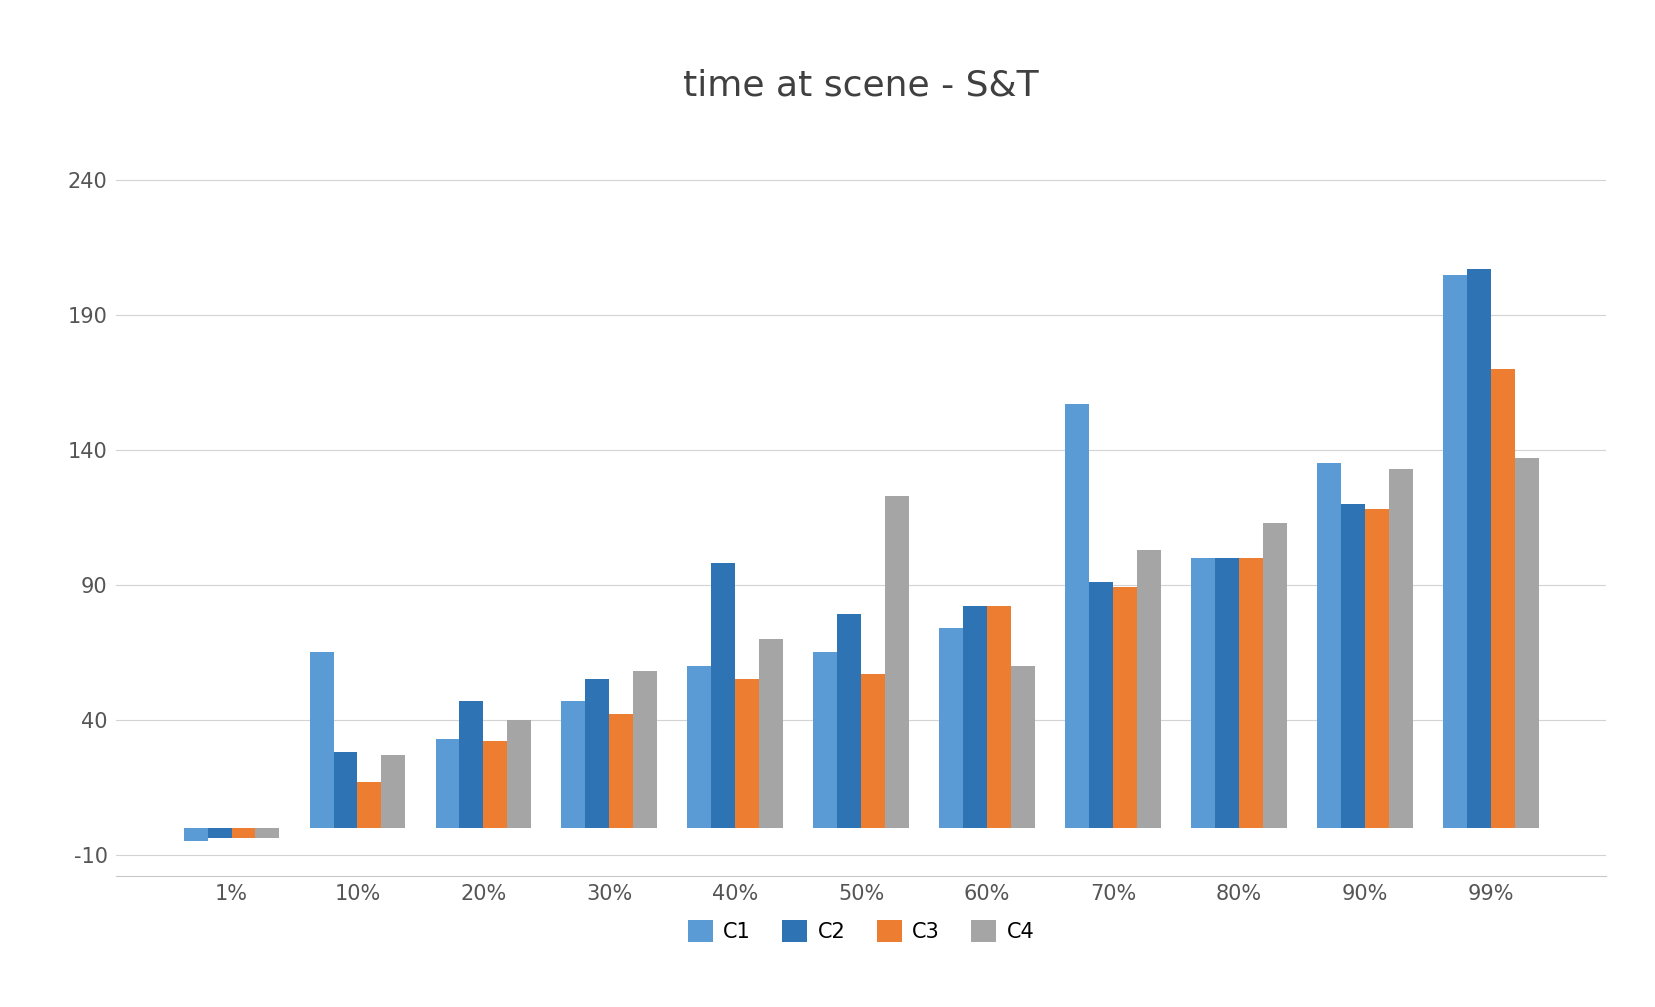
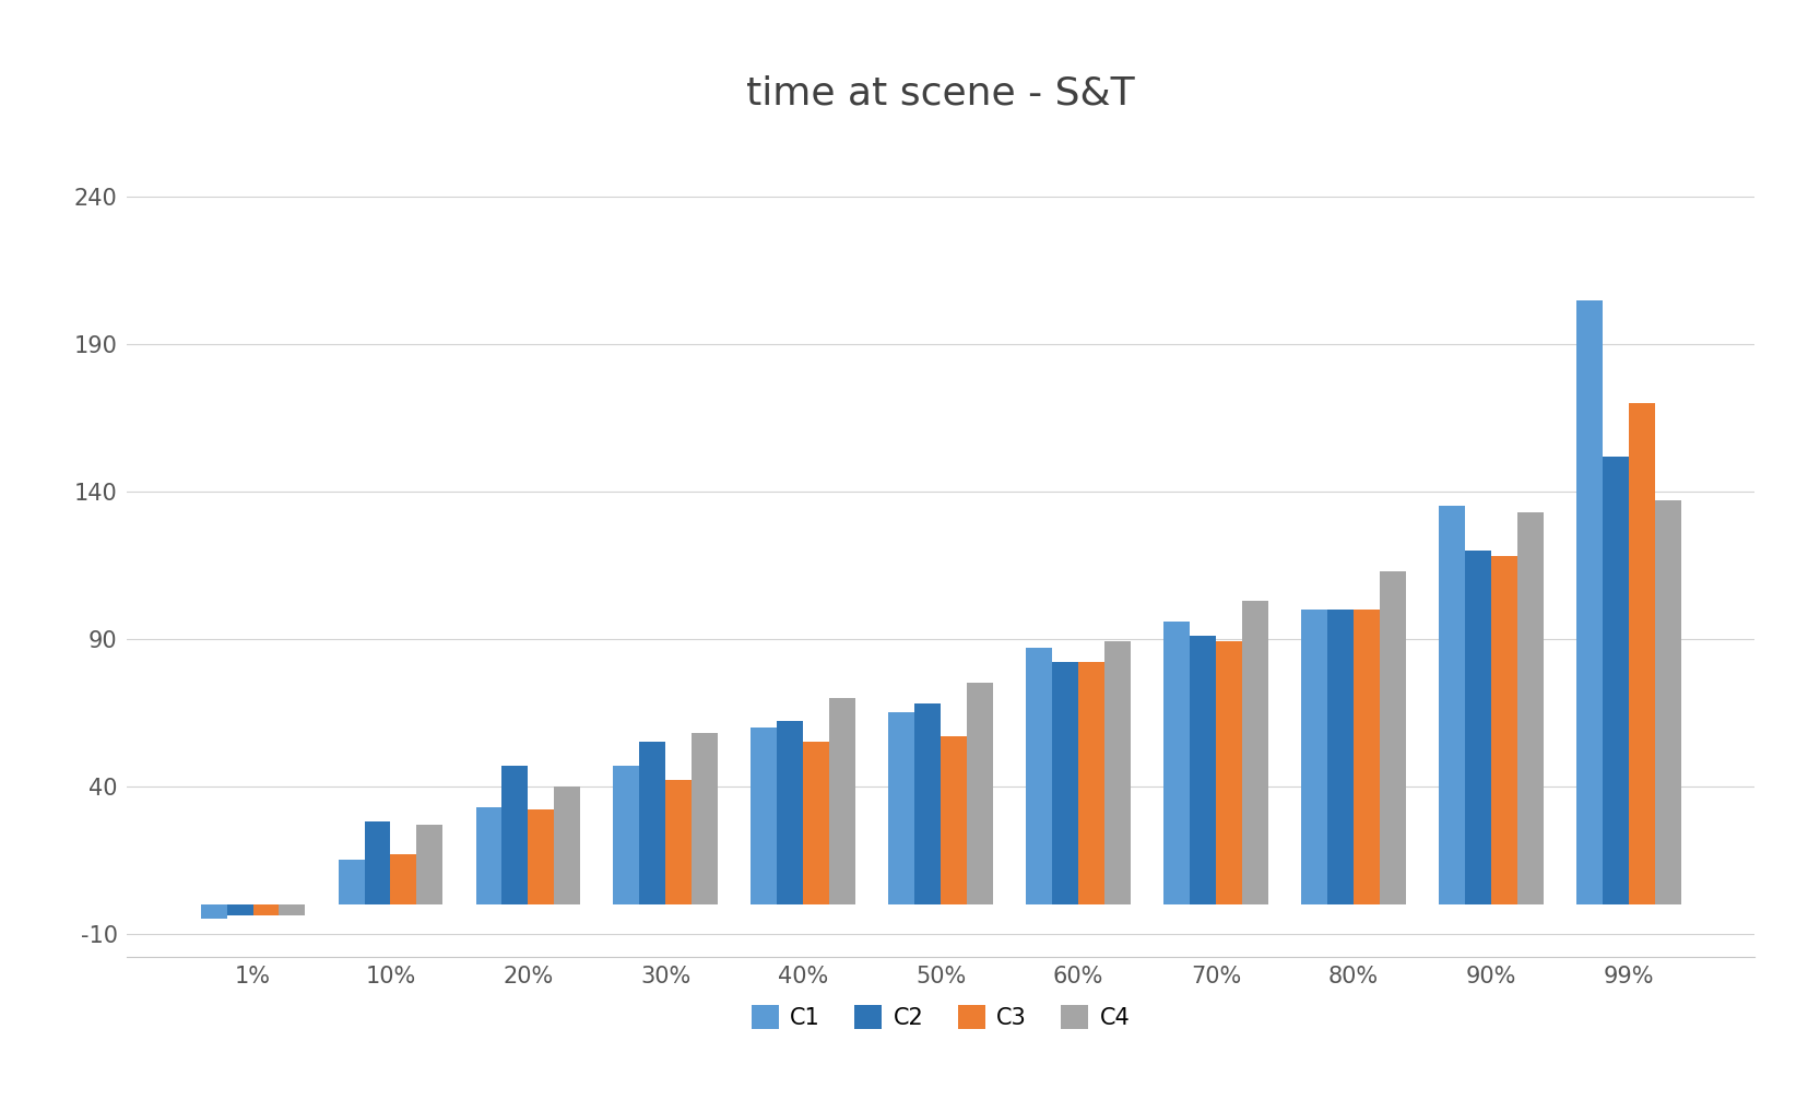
C1/10%: 65 -> 15
C2/40%: 98 -> 62
C2/50%: 79 -> 68
C4/50%: 123 -> 75
C1/60%: 74 -> 87
C4/60%: 60 -> 89
C1/70%: 157 -> 96
C2/99%: 207 -> 152
